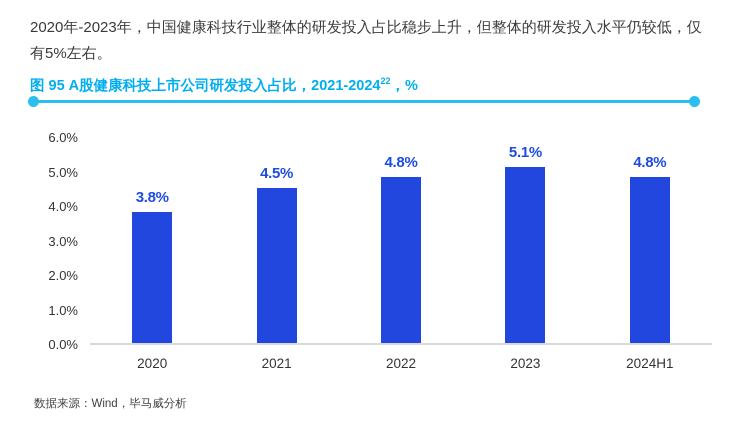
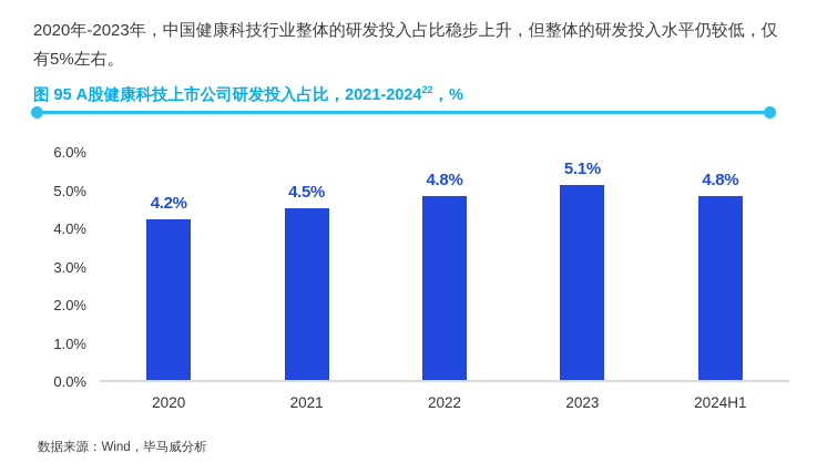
2020: 3.8% -> 4.2%
